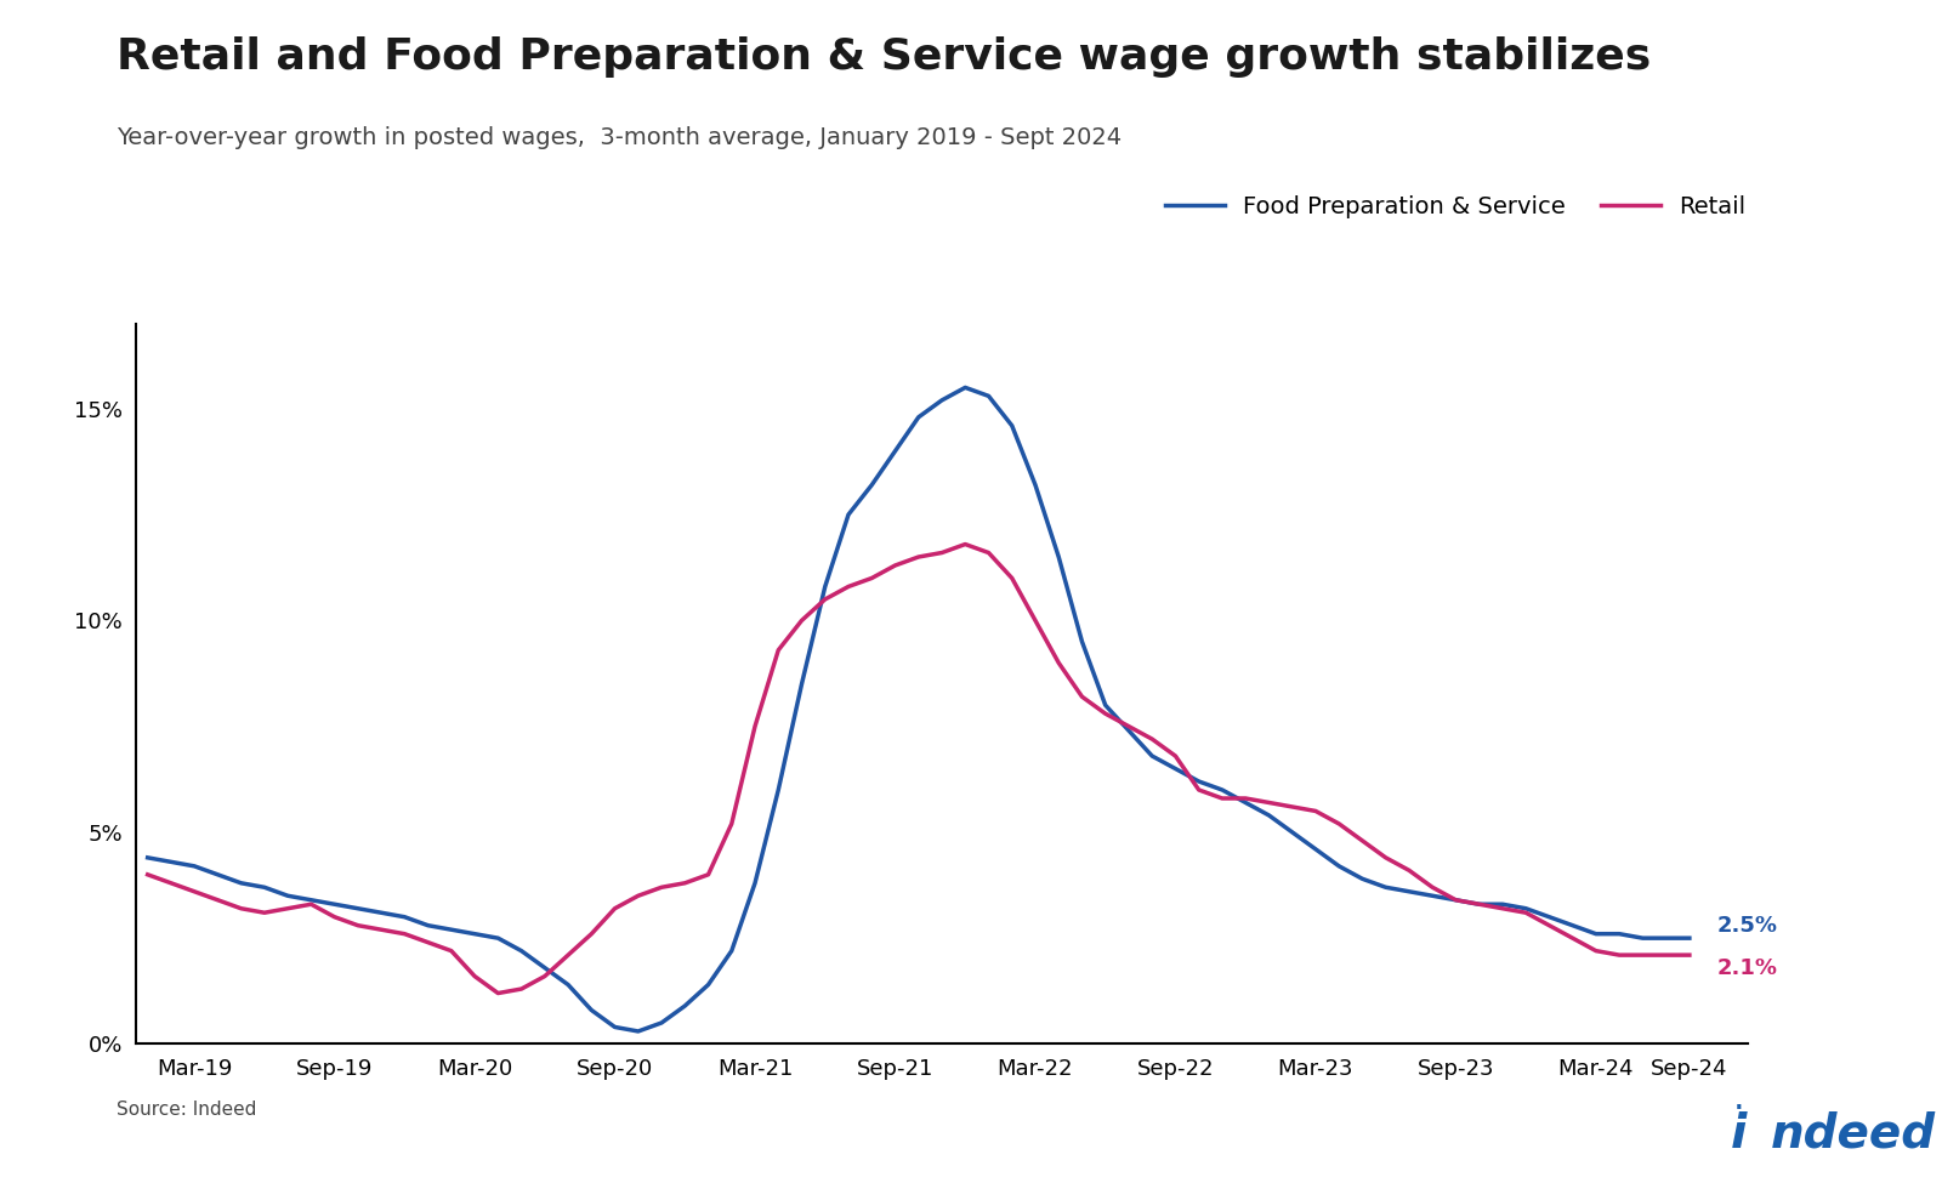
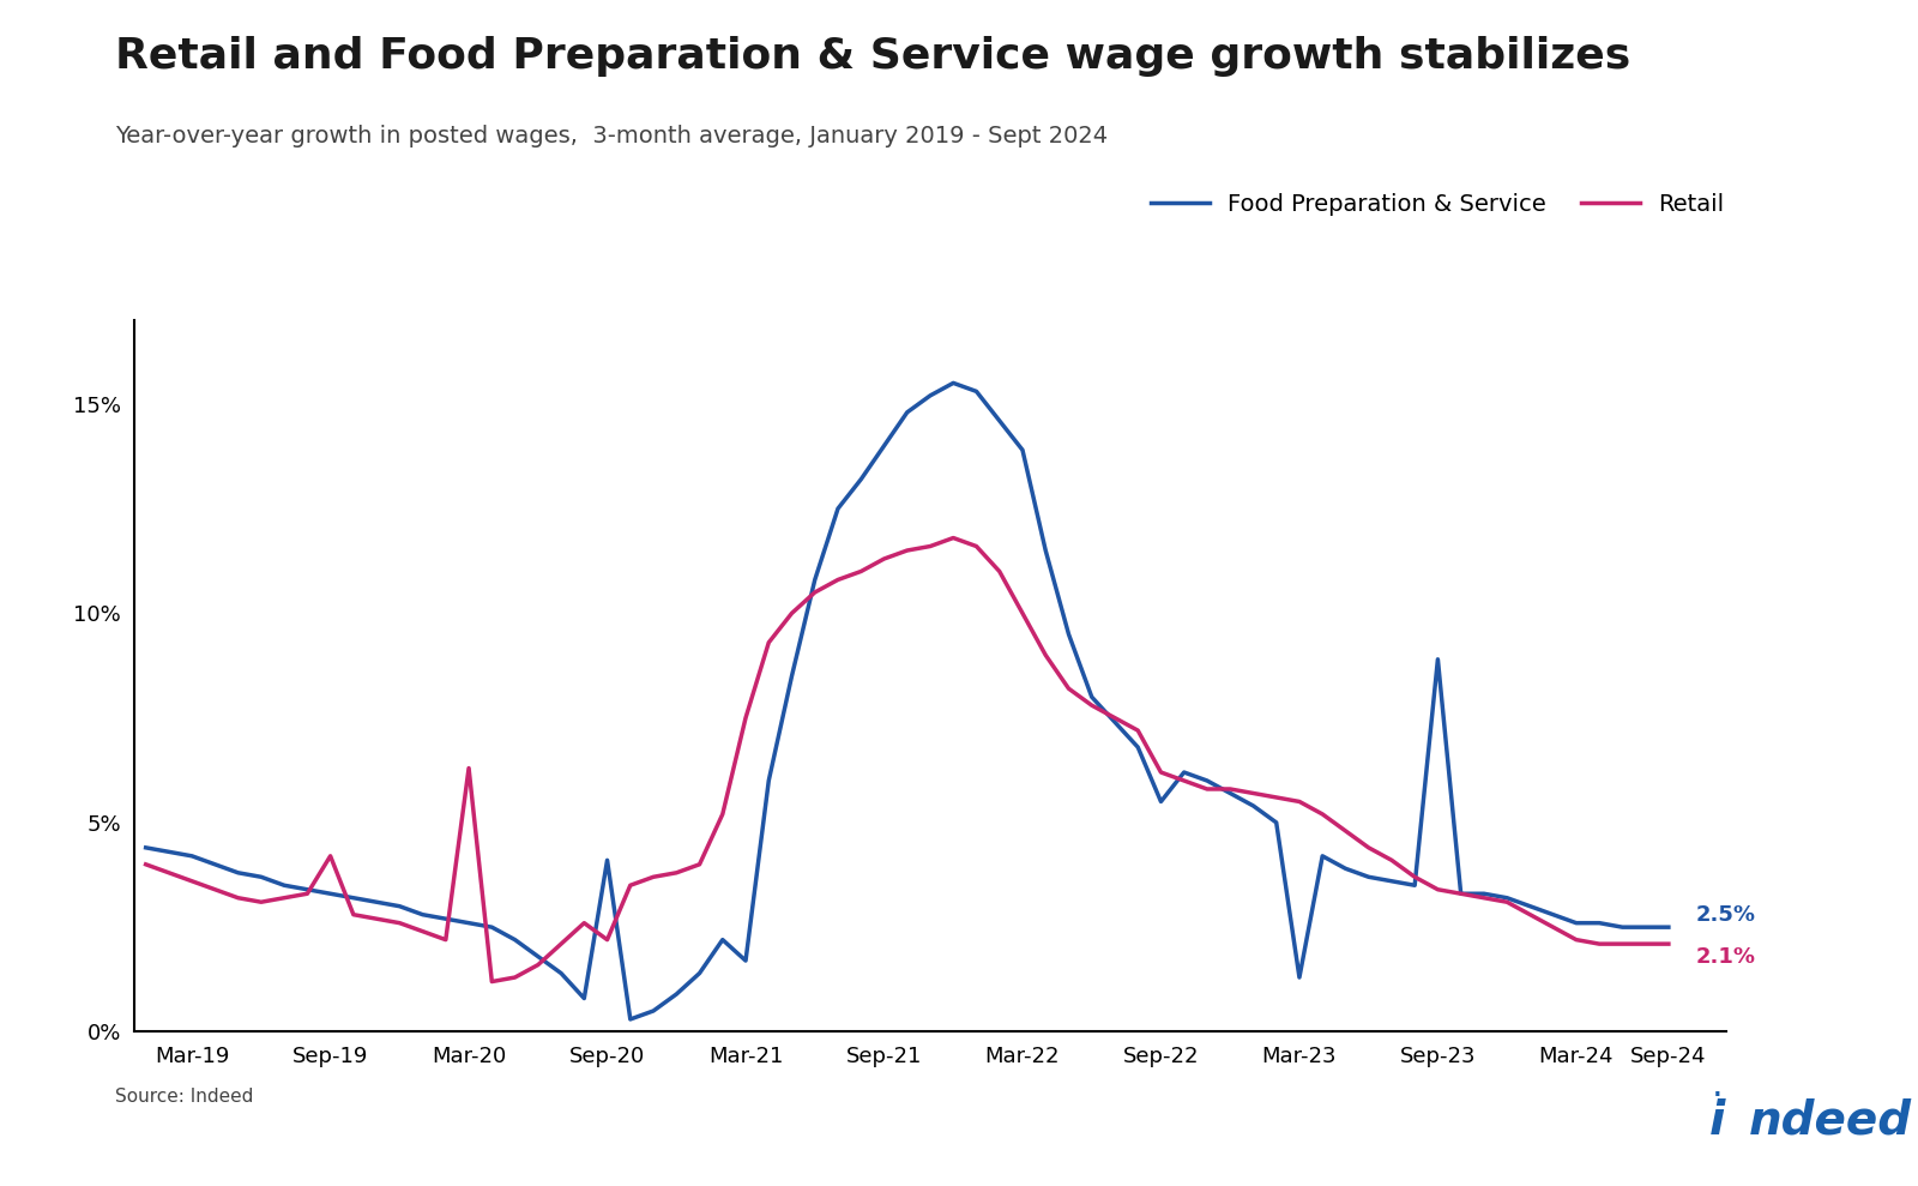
Retail/Sep-19: 3.0% -> 4.2%
Retail/Mar-20: 1.6% -> 6.3%
Food Preparation & Service/Sep-20: 0.4% -> 4.1%
Retail/Sep-20: 3.2% -> 2.2%
Food Preparation & Service/Mar-21: 3.8% -> 1.7%
Food Preparation & Service/Mar-22: 13.2% -> 13.9%
Food Preparation & Service/Sep-22: 6.5% -> 5.5%
Retail/Sep-22: 6.8% -> 6.2%
Food Preparation & Service/Mar-23: 4.6% -> 1.3%
Food Preparation & Service/Sep-23: 3.4% -> 8.9%
